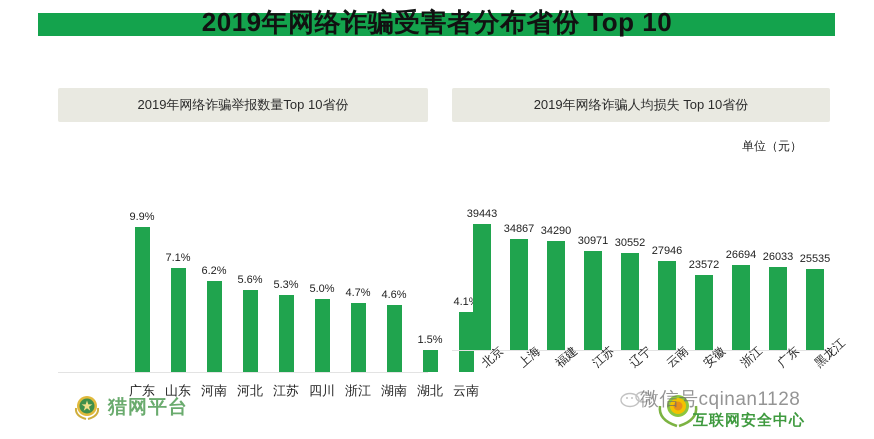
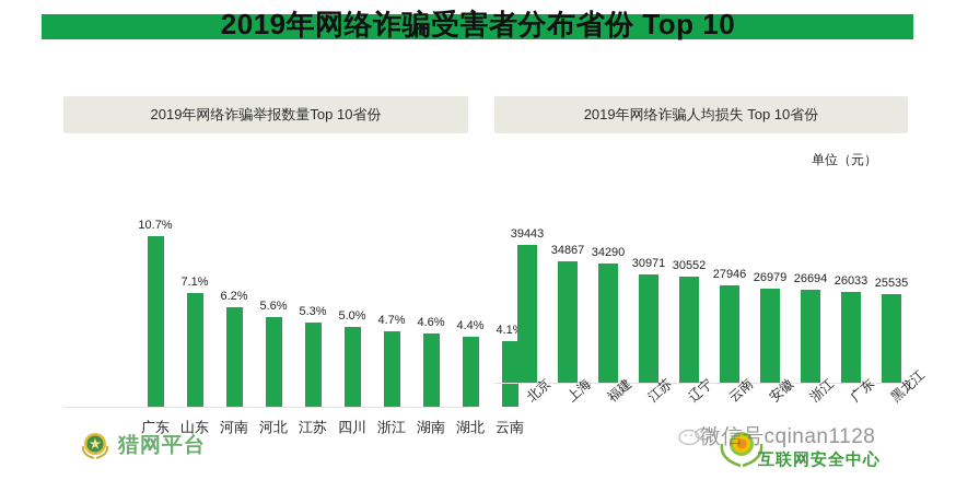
2019年网络诈骗举报数量Top 10省份/广东: 9.9% -> 10.7%
2019年网络诈骗举报数量Top 10省份/湖北: 1.5% -> 4.4%
2019年网络诈骗人均损失 Top 10省份/安徽: 23572 -> 26979
